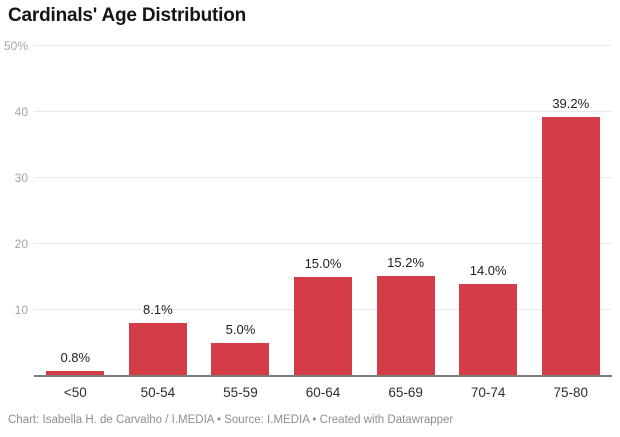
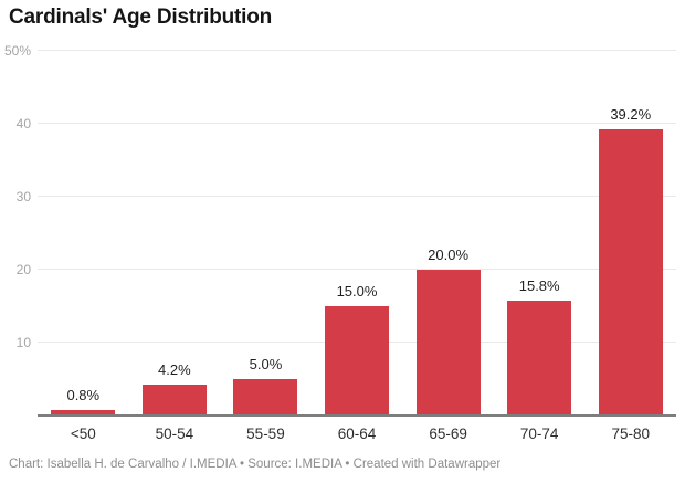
50-54: 8.1% -> 4.2%
65-69: 15.2% -> 20.0%
70-74: 14.0% -> 15.8%
